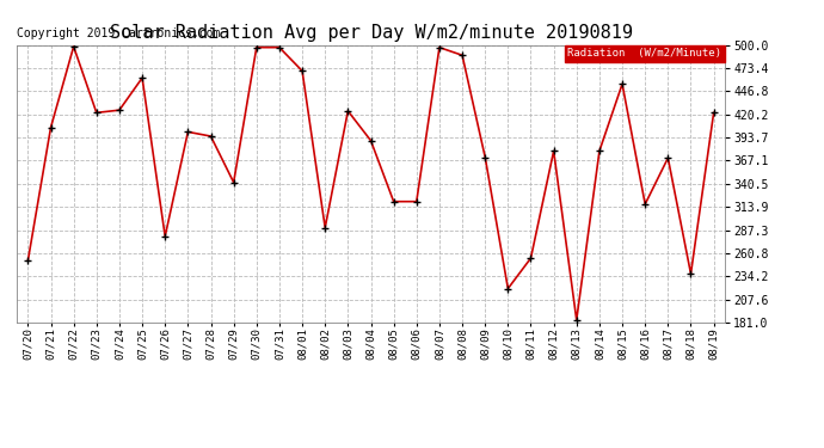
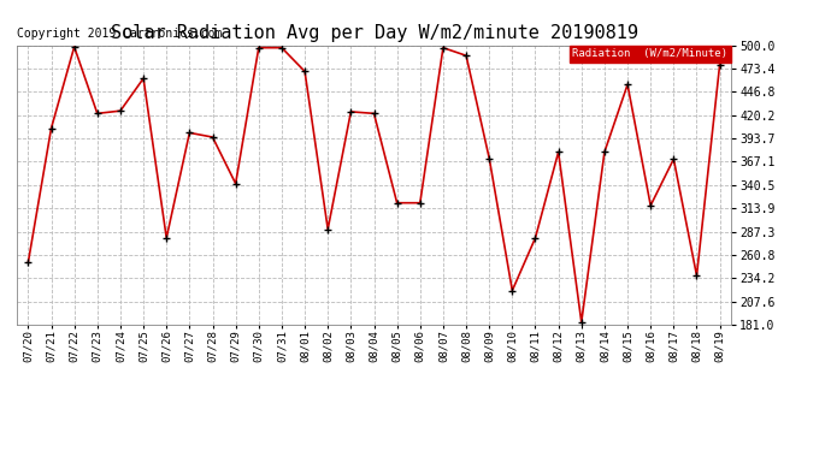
08/04: 390 -> 422
08/11: 255 -> 280
08/19: 422 -> 478
